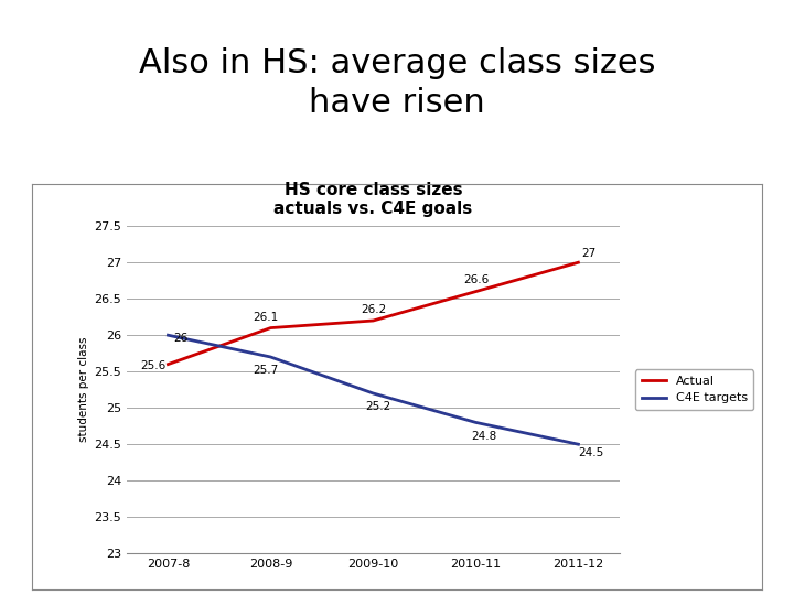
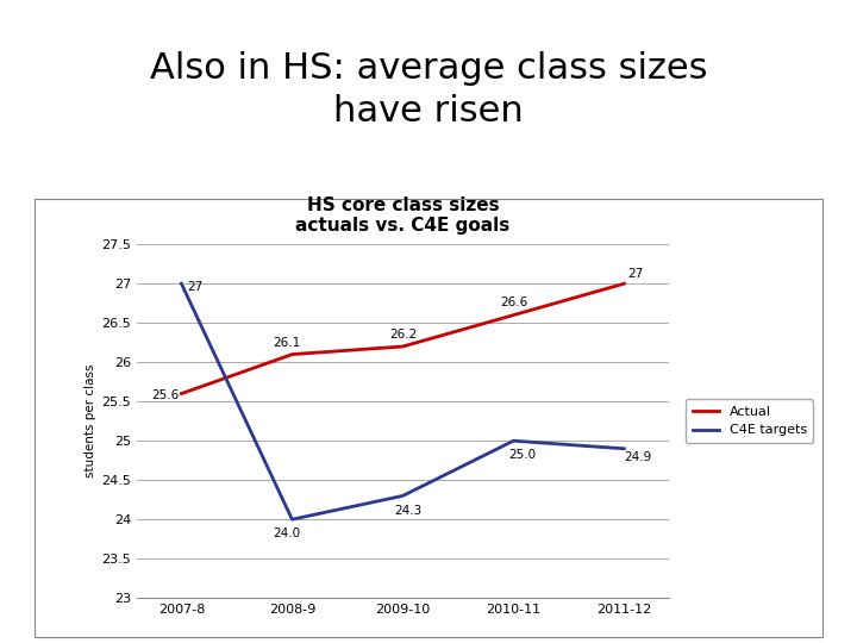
C4E targets/2007-8: 26 -> 27
C4E targets/2008-9: 25.7 -> 24.0
C4E targets/2009-10: 25.2 -> 24.3
C4E targets/2010-11: 24.8 -> 25.0
C4E targets/2011-12: 24.5 -> 24.9
